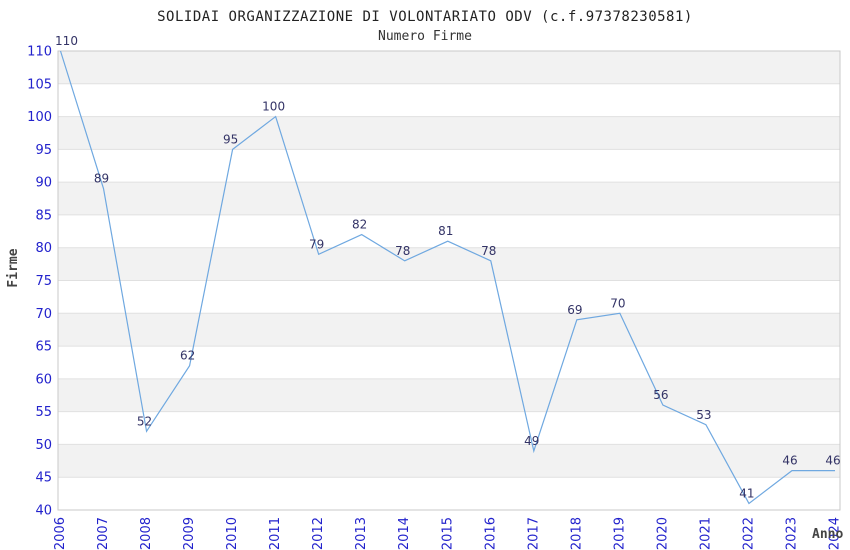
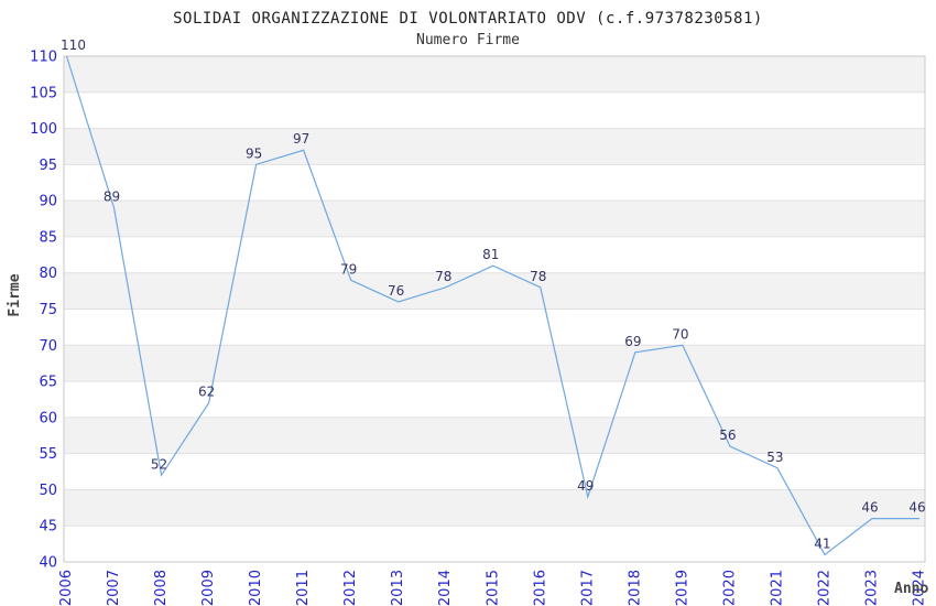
2011: 100 -> 97
2013: 82 -> 76
